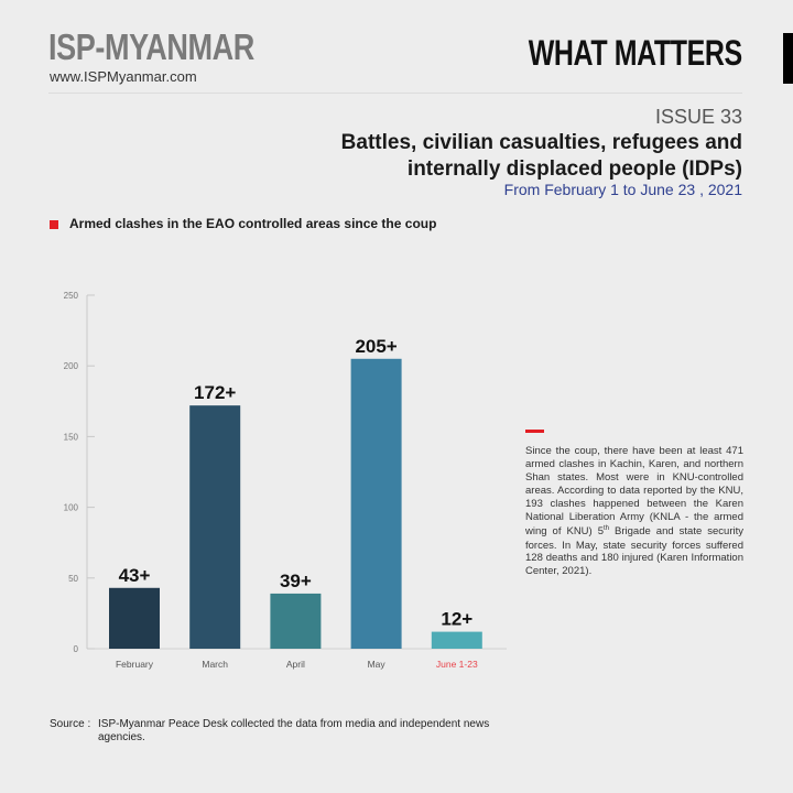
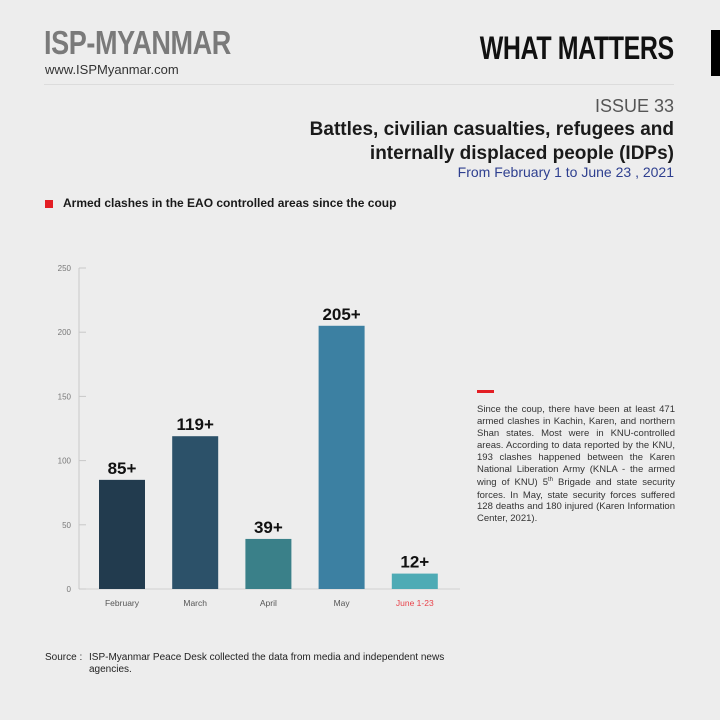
February: 43 -> 85
March: 172 -> 119
